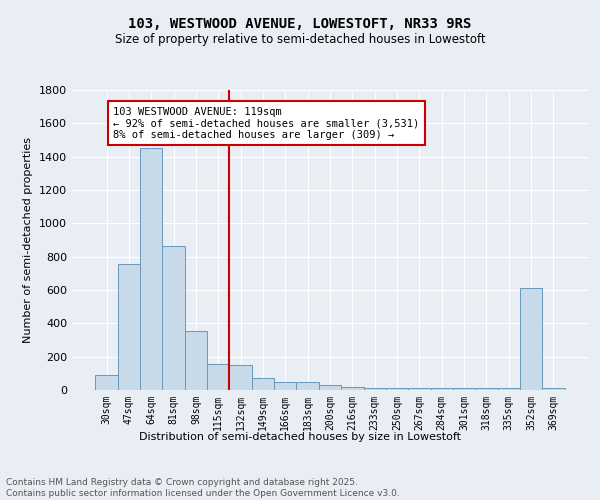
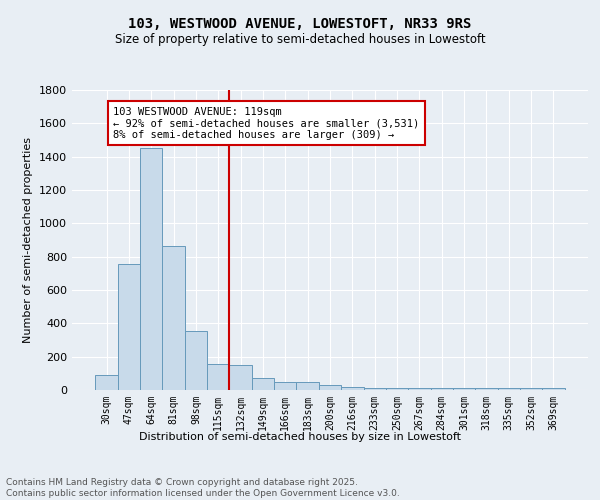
352sqm: 610 -> 10
